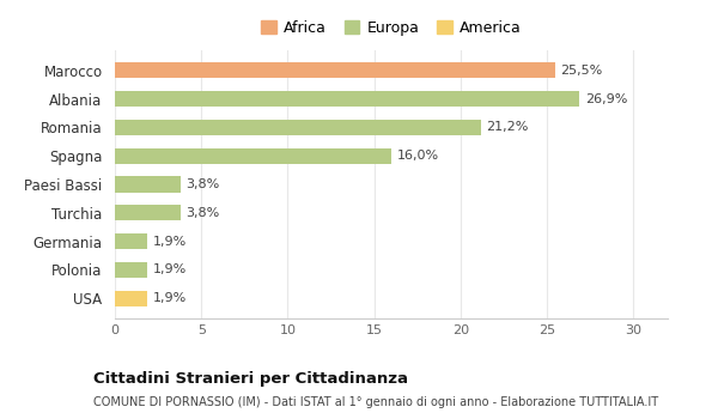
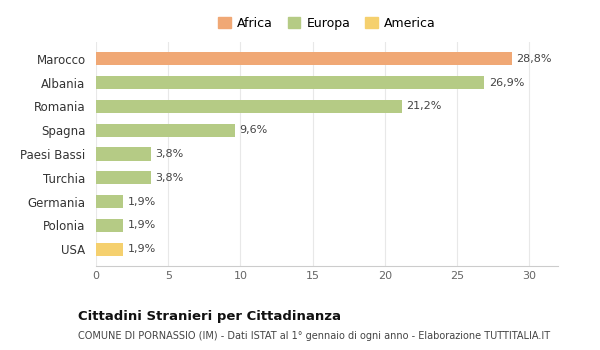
Marocco: 25,5% -> 28,8%
Spagna: 16,0% -> 9,6%
